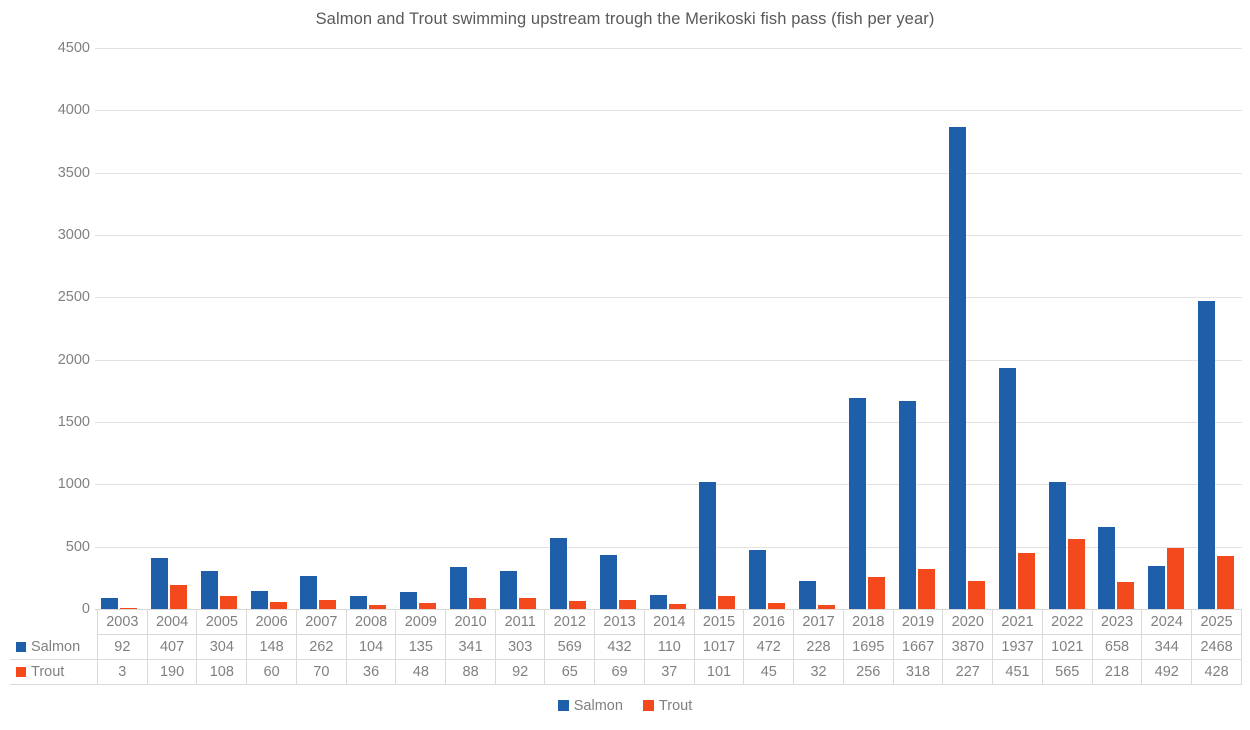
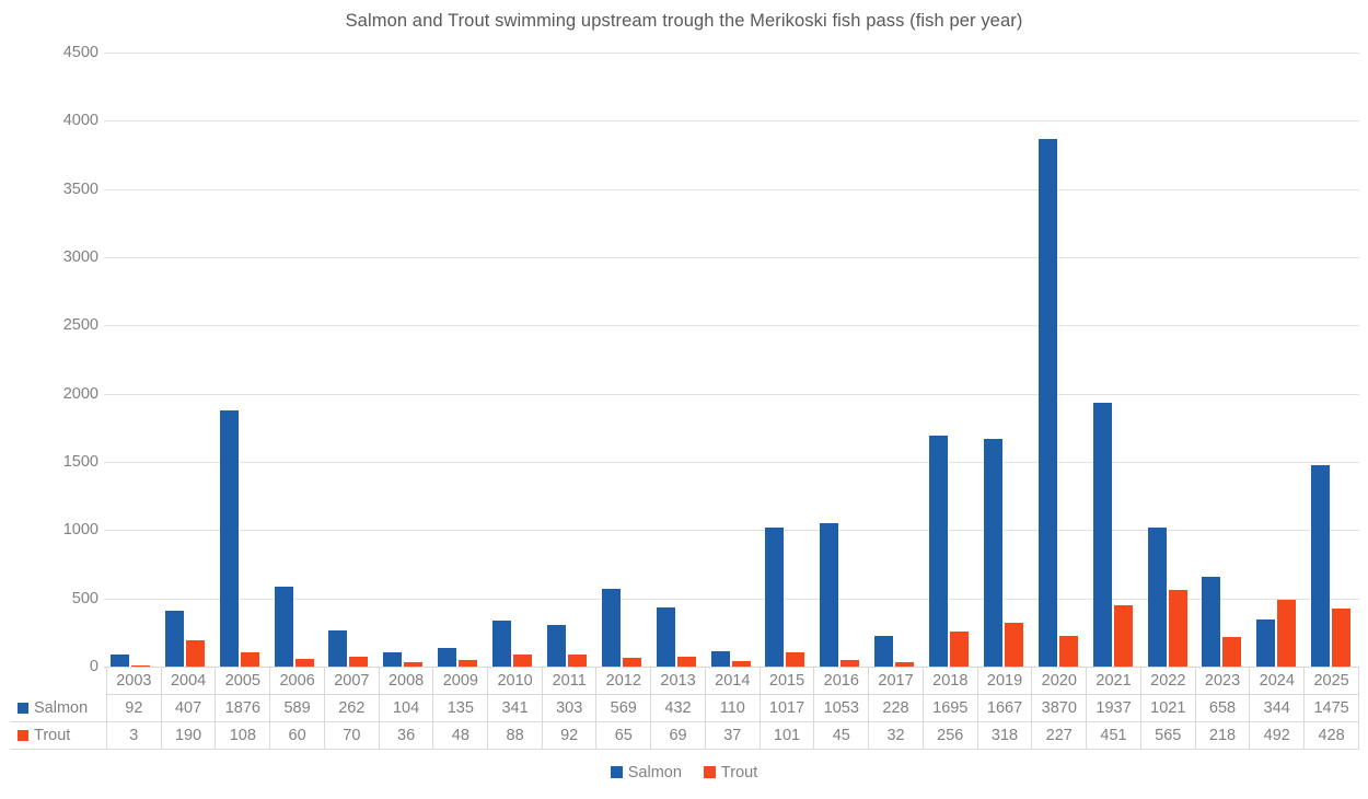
Salmon/2005: 304 -> 1876
Salmon/2006: 148 -> 589
Salmon/2016: 472 -> 1053
Salmon/2025: 2468 -> 1475
